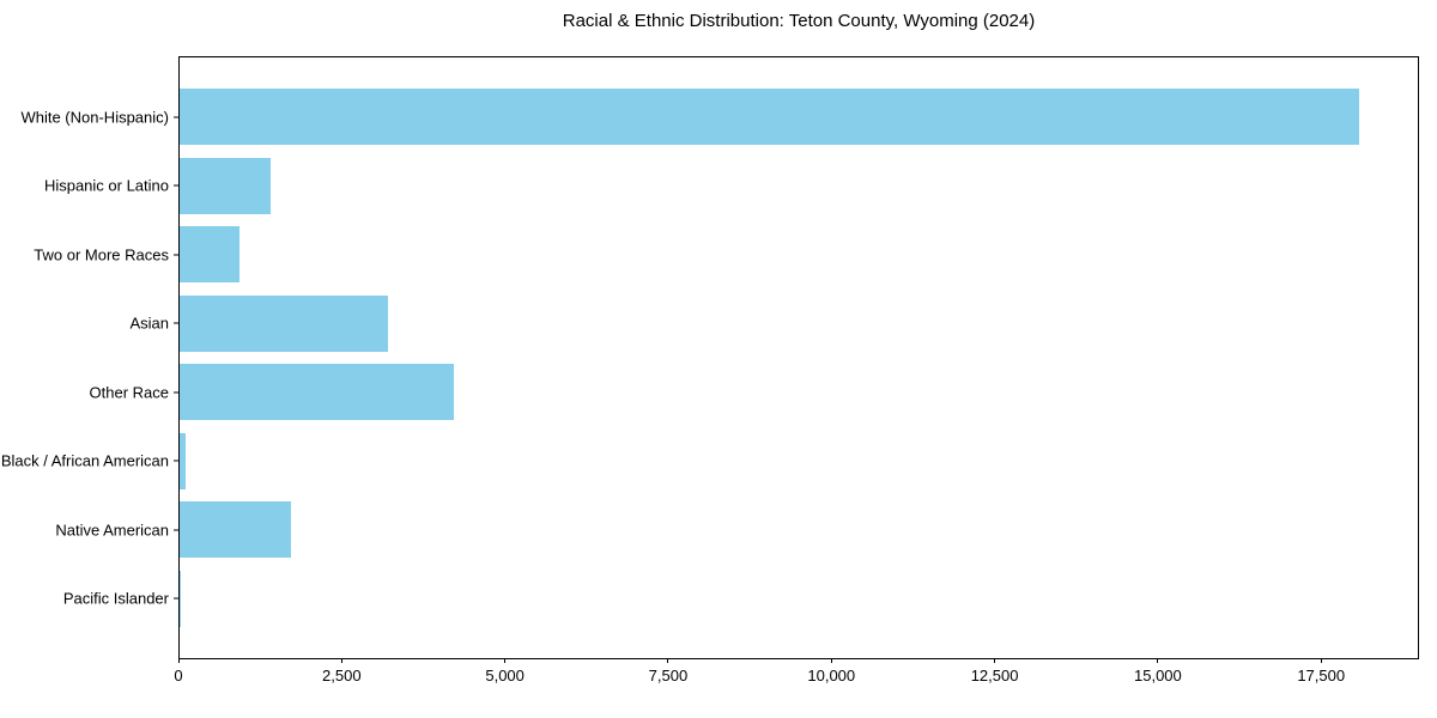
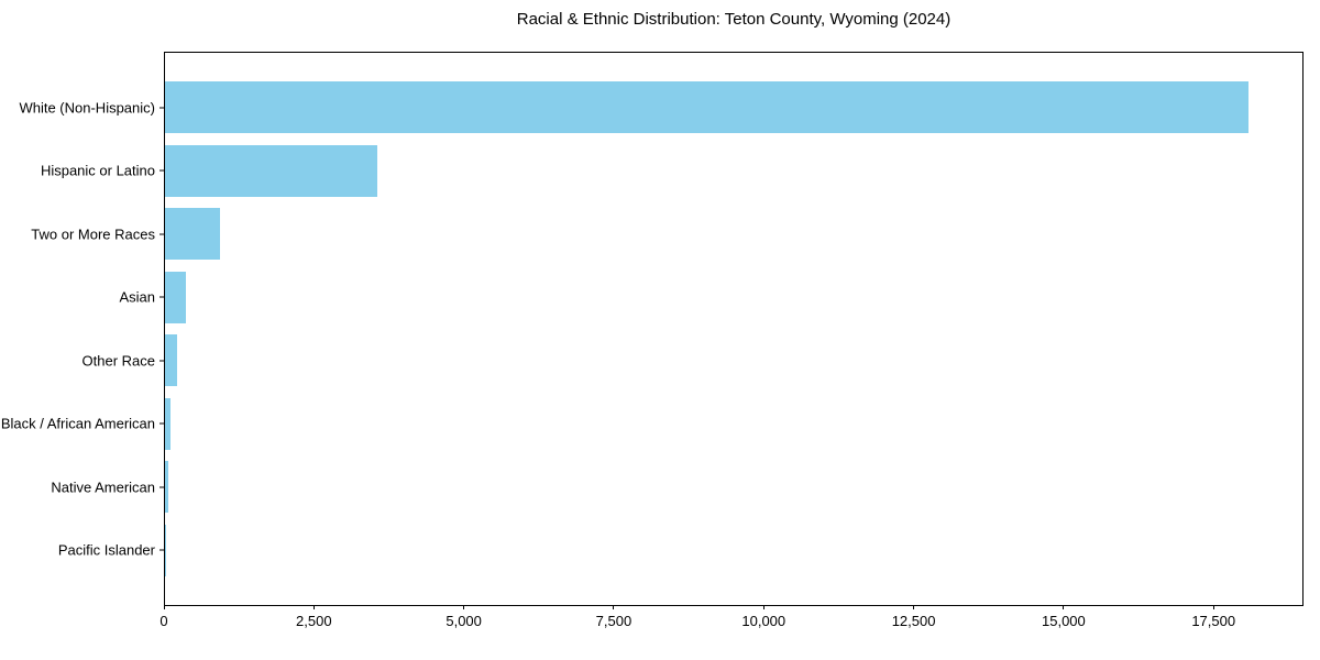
Hispanic or Latino: 1400 -> 3600
Asian: 3200 -> 400
Other Race: 4200 -> 200
Native American: 1700 -> 100
